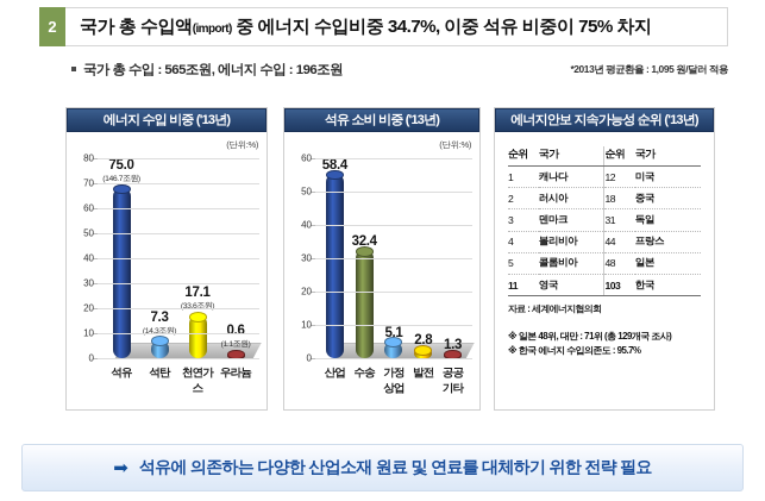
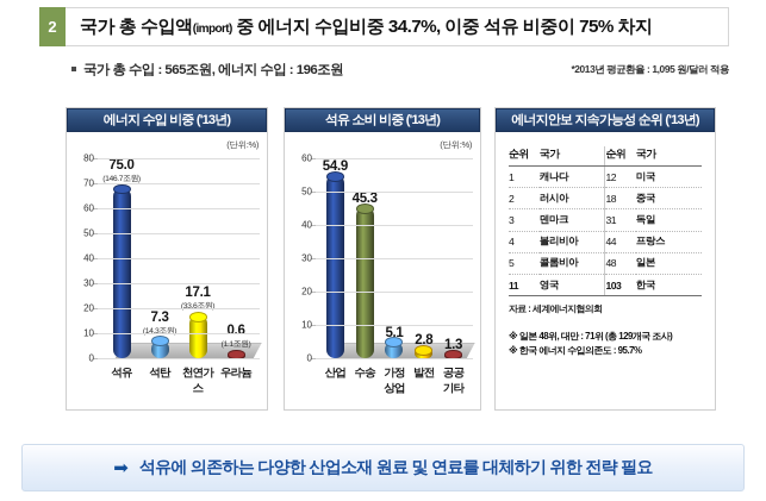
석유 소비 비중 ('13년)/산업: 58.4 -> 54.9
석유 소비 비중 ('13년)/수송: 32.4 -> 45.3
